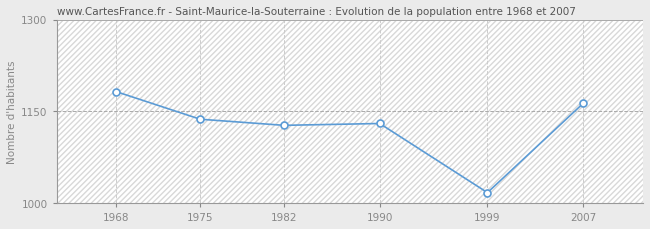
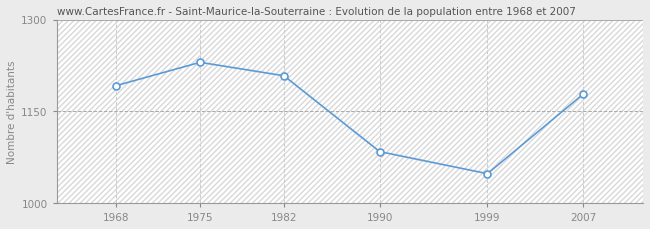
1968: 1182 -> 1192
1975: 1137 -> 1230
1982: 1127 -> 1208
1990: 1130 -> 1084
1999: 1017 -> 1048
2007: 1163 -> 1178
